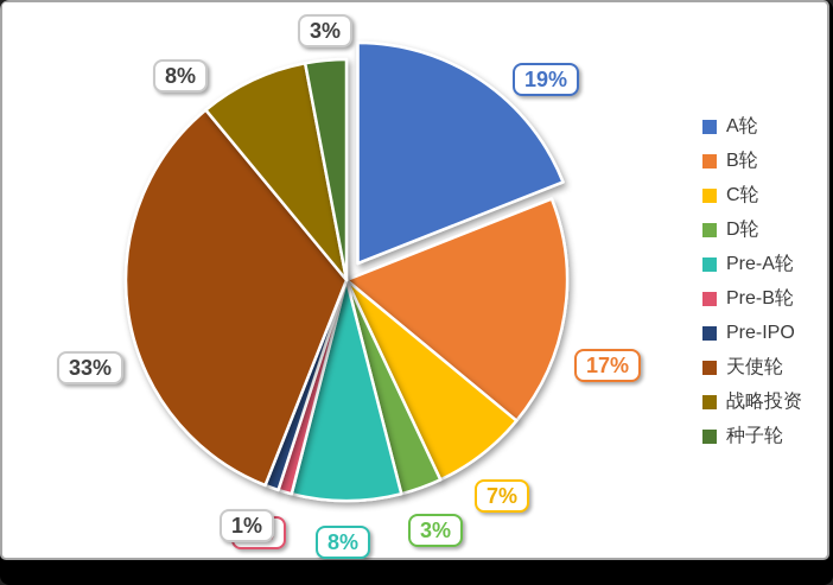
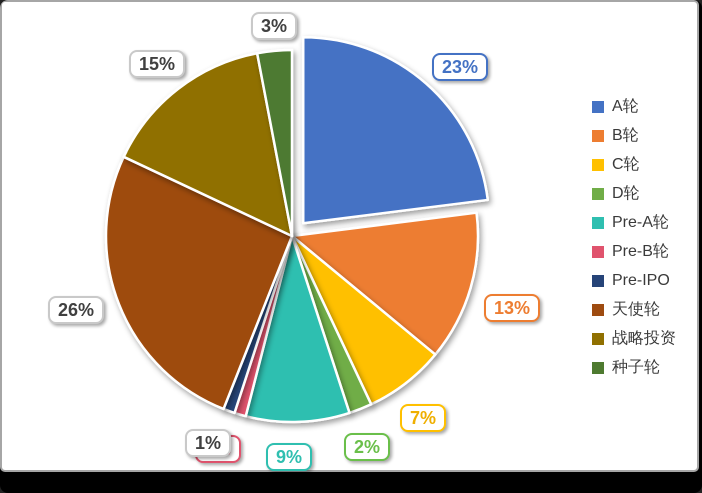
A轮: 19% -> 23%
B轮: 17% -> 13%
D轮: 3% -> 2%
Pre-A轮: 8% -> 9%
天使轮: 33% -> 26%
战略投资: 8% -> 15%
